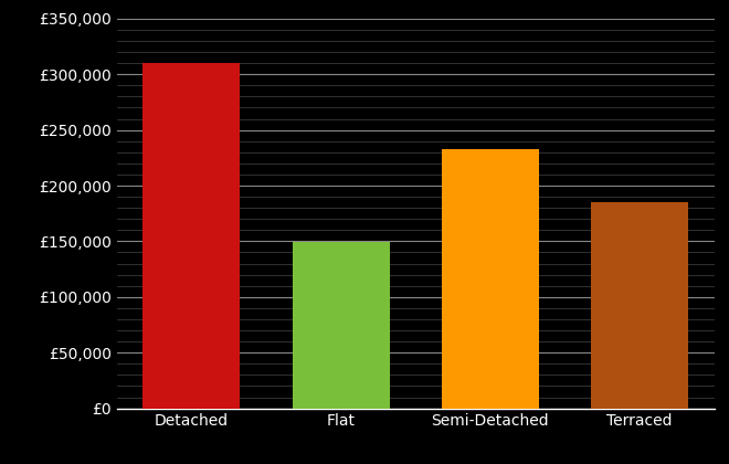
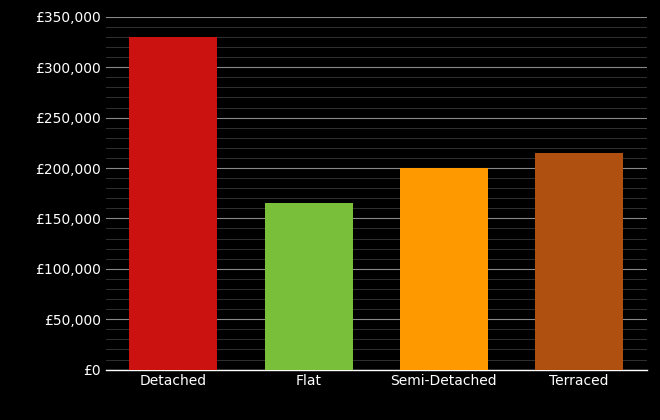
Detached: £310,000 -> £330,000
Flat: £149,000 -> £165,000
Semi-Detached: £233,000 -> £200,000
Terraced: £185,000 -> £215,000
